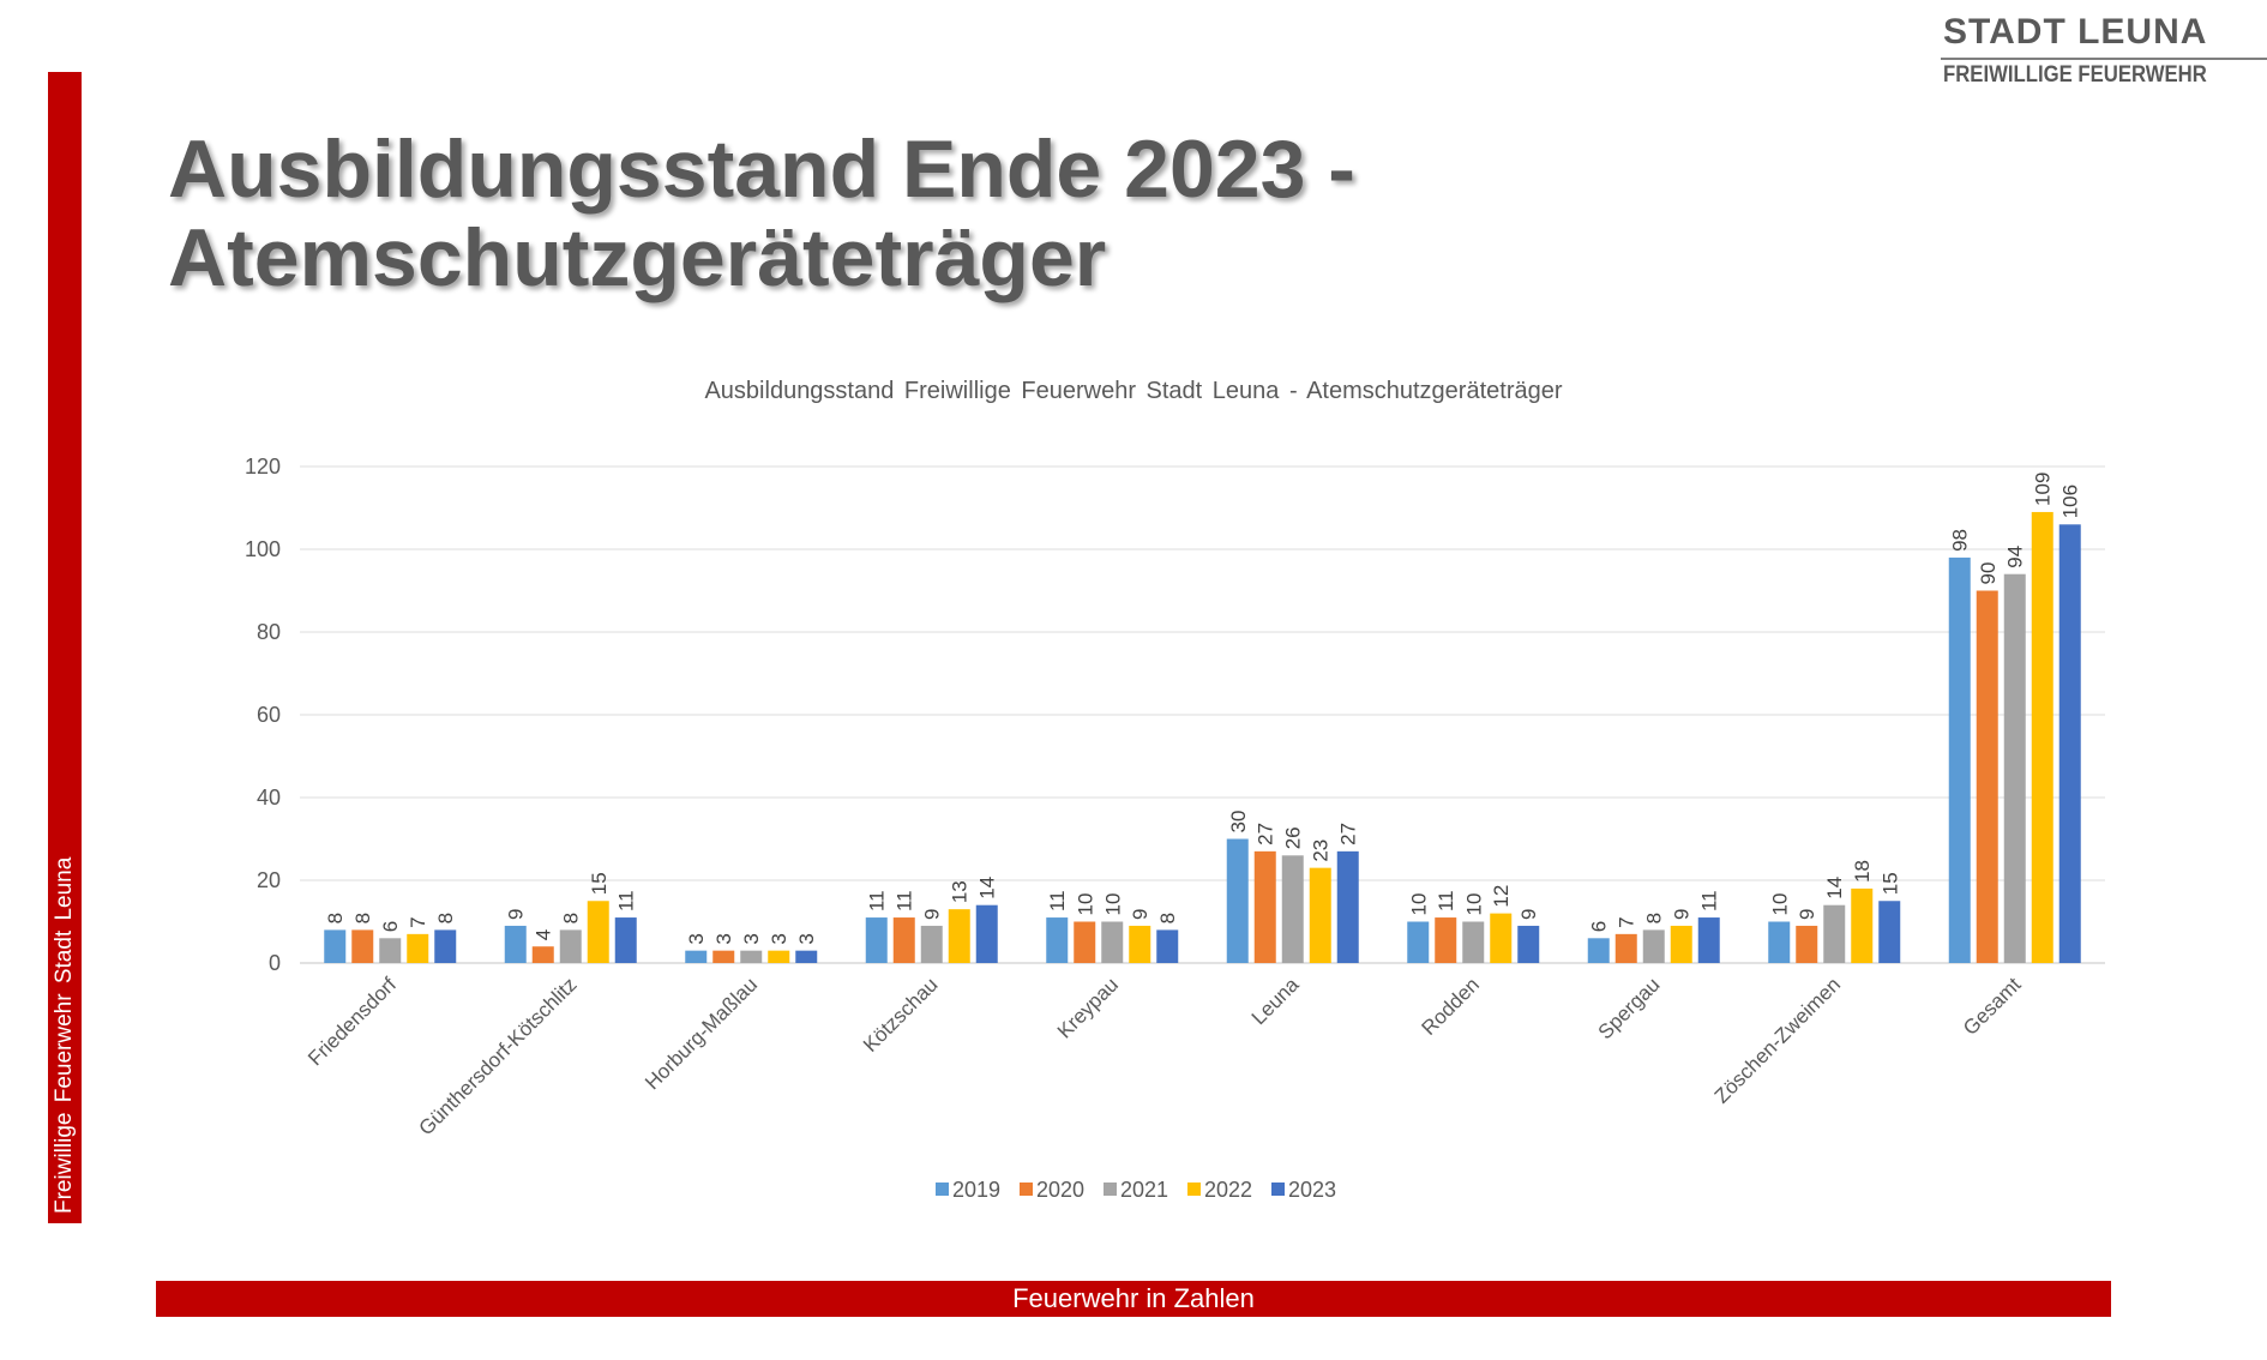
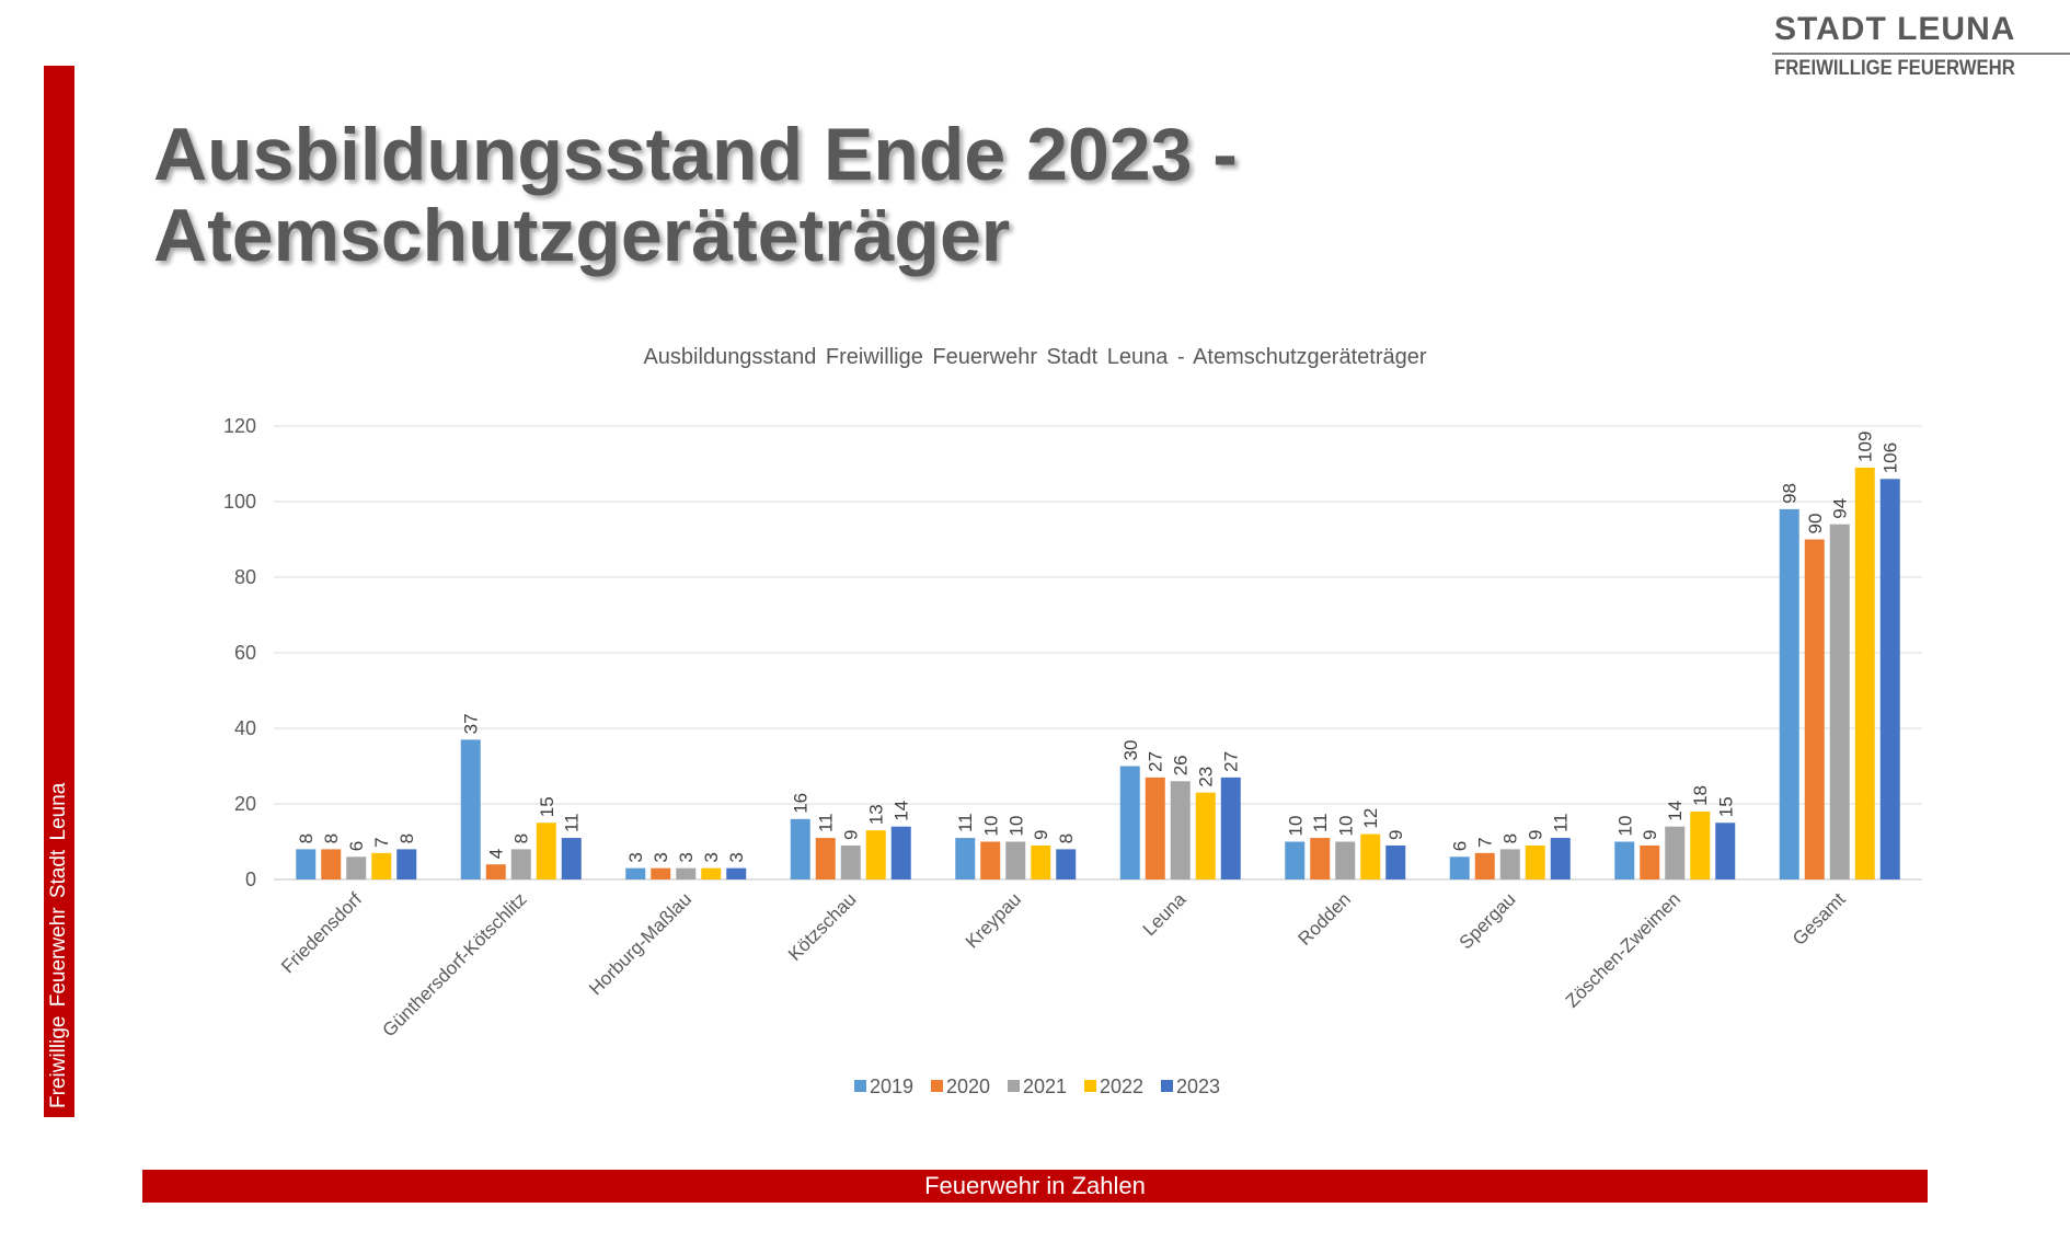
2019/Günthersdorf-Kötschlitz: 9 -> 37
2019/Kötzschau: 11 -> 16
